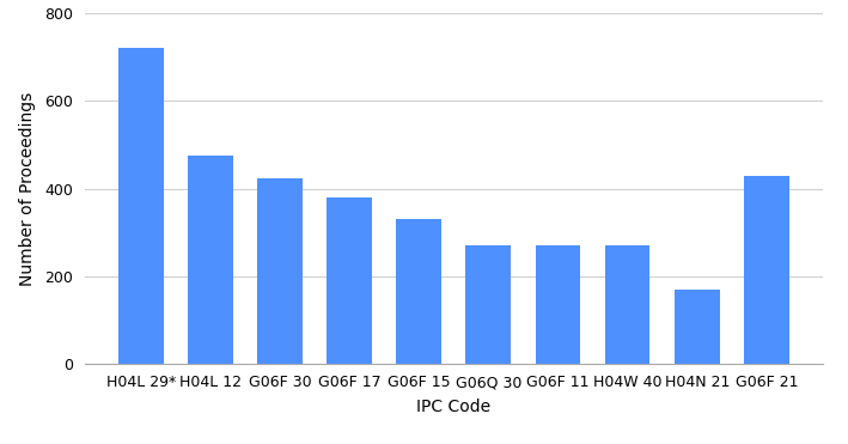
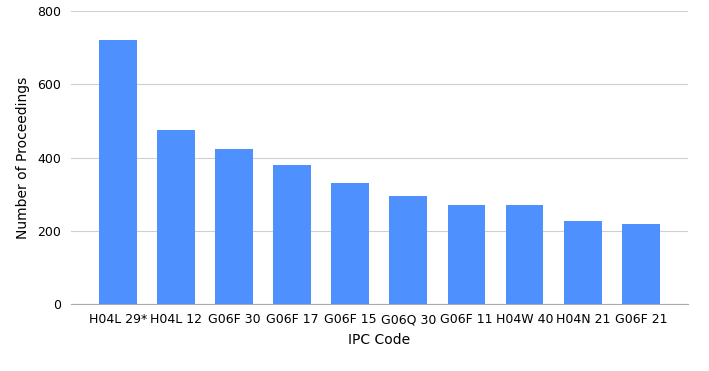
G06Q 30: 270 -> 295
H04N 21: 170 -> 228
G06F 21: 430 -> 220
